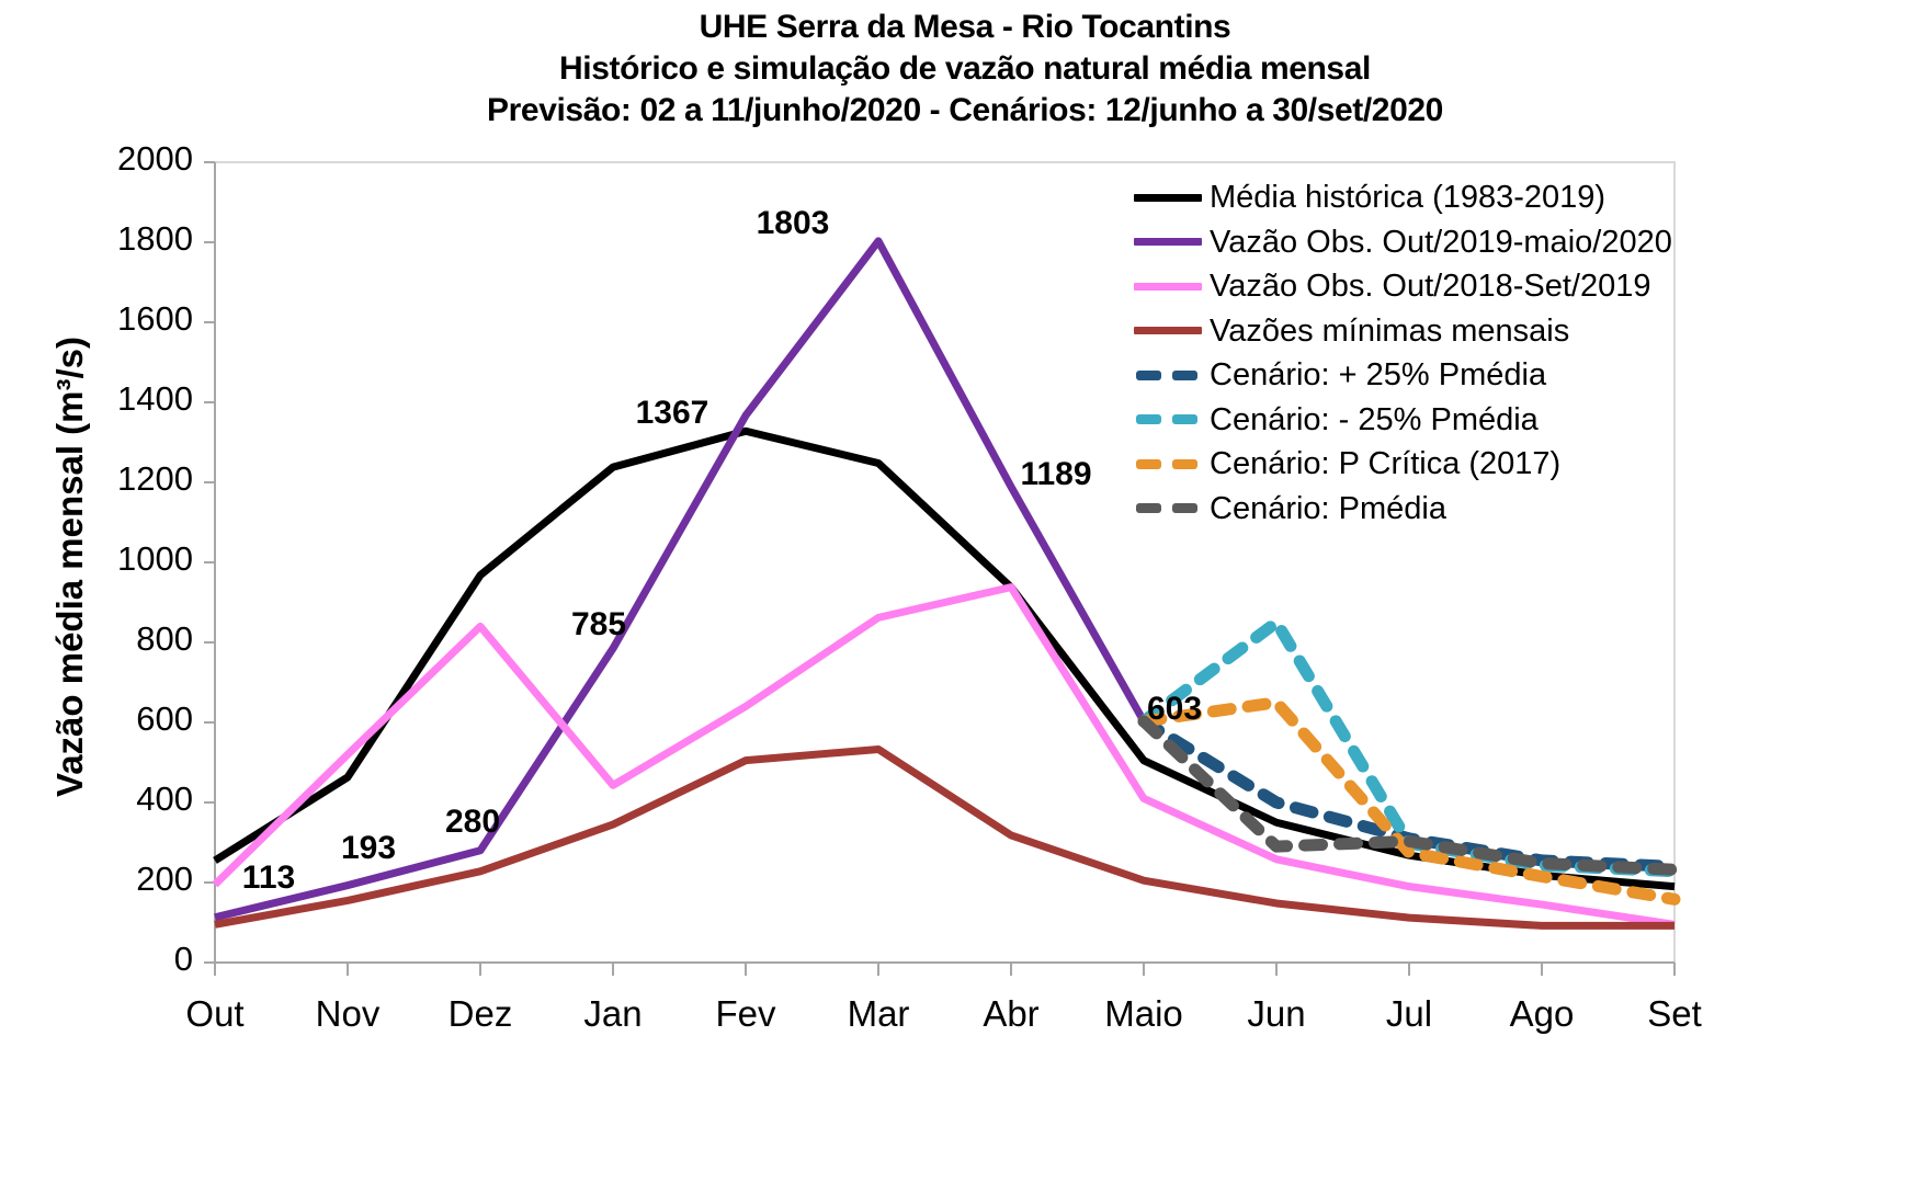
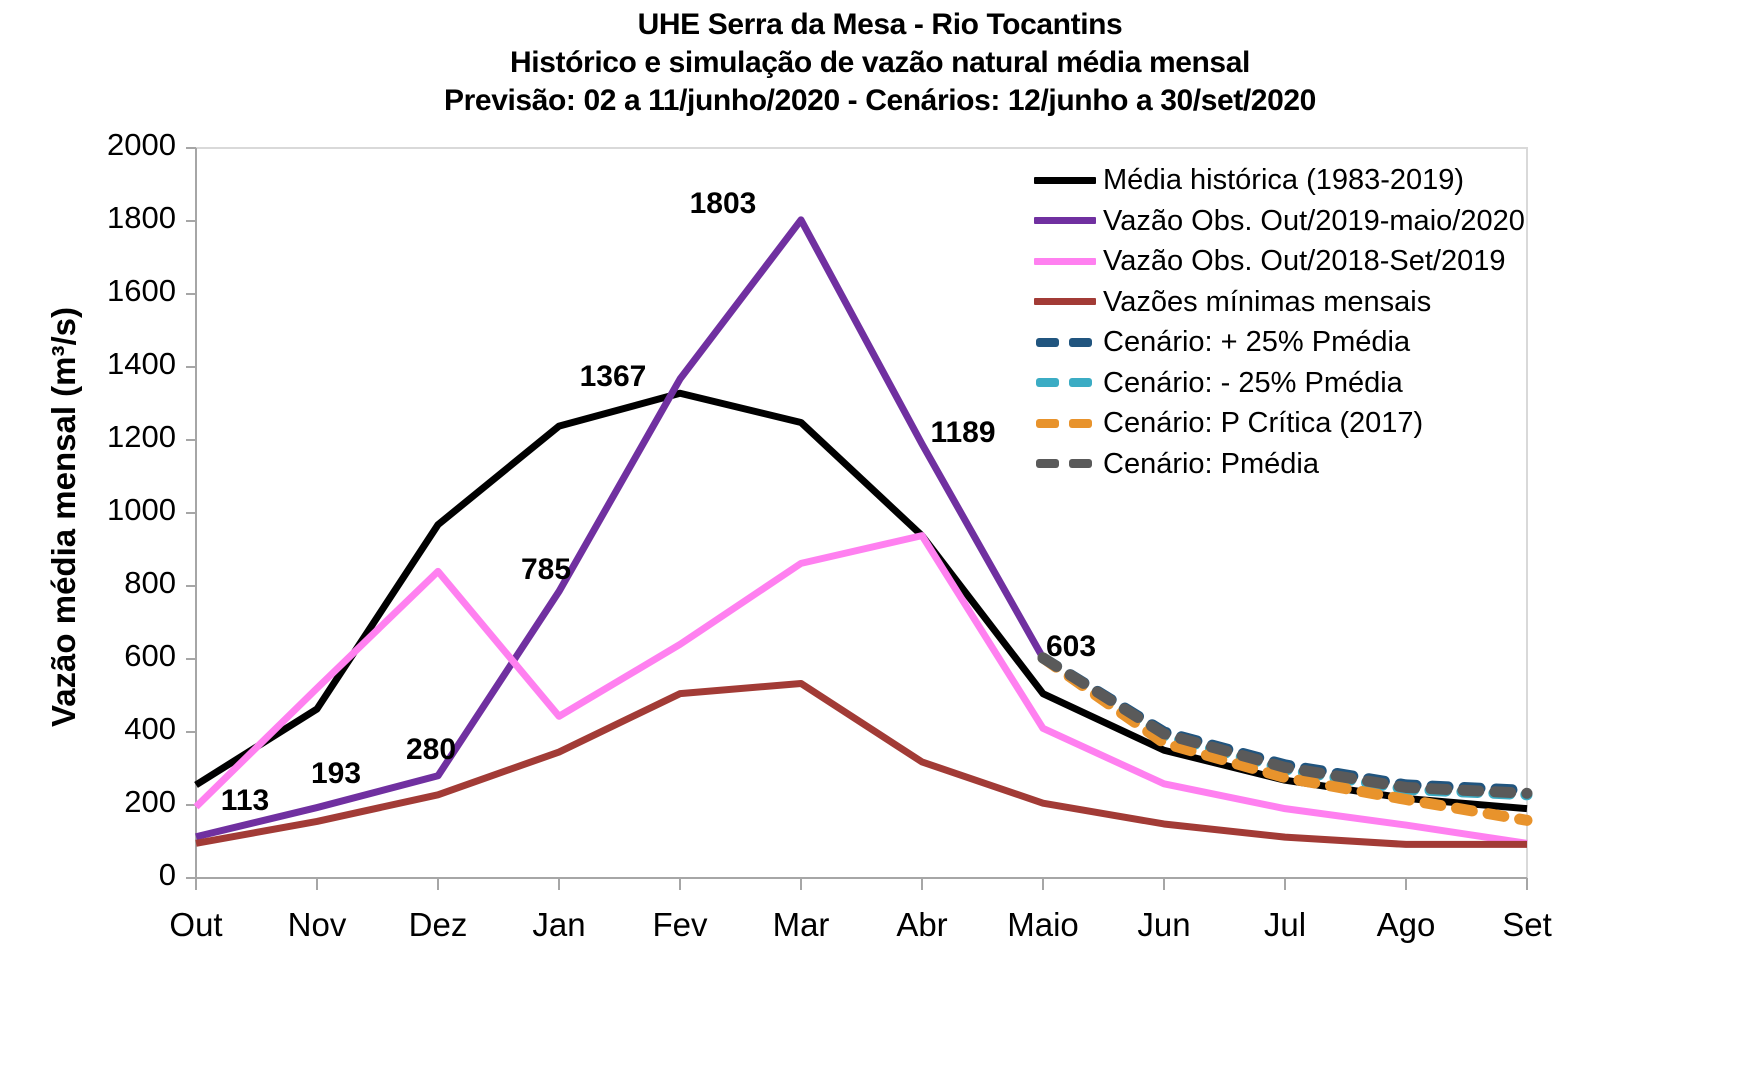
Cenário: - 25% Pmédia/Jun: 850 -> 390
Cenário: P Crítica (2017)/Jun: 650 -> 370
Cenário: Pmédia/Jun: 290 -> 400
